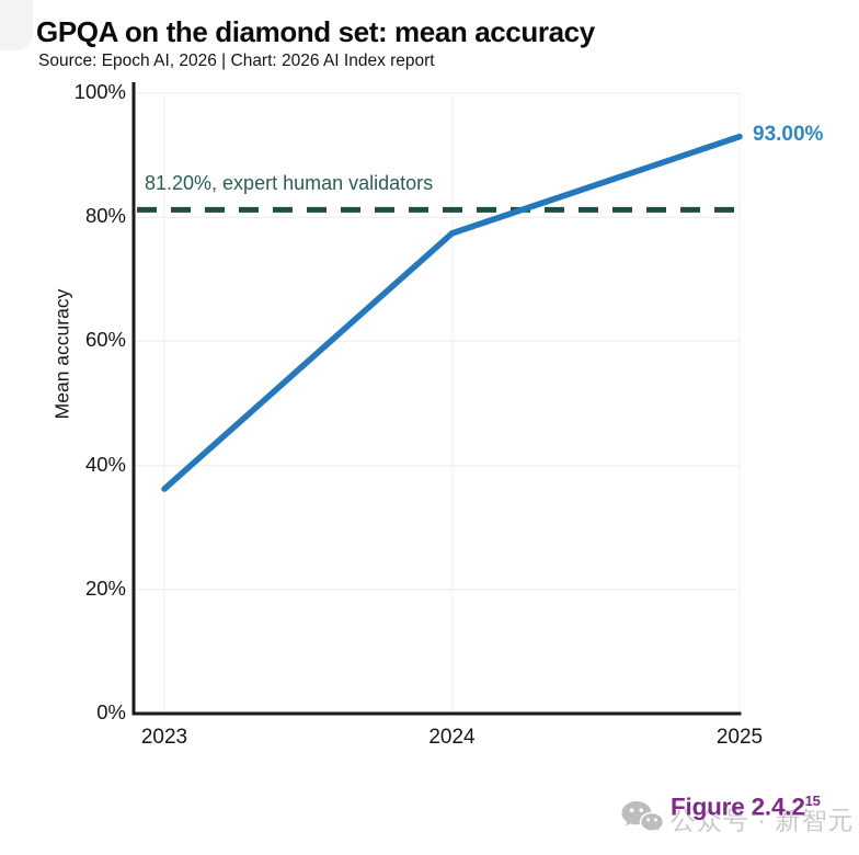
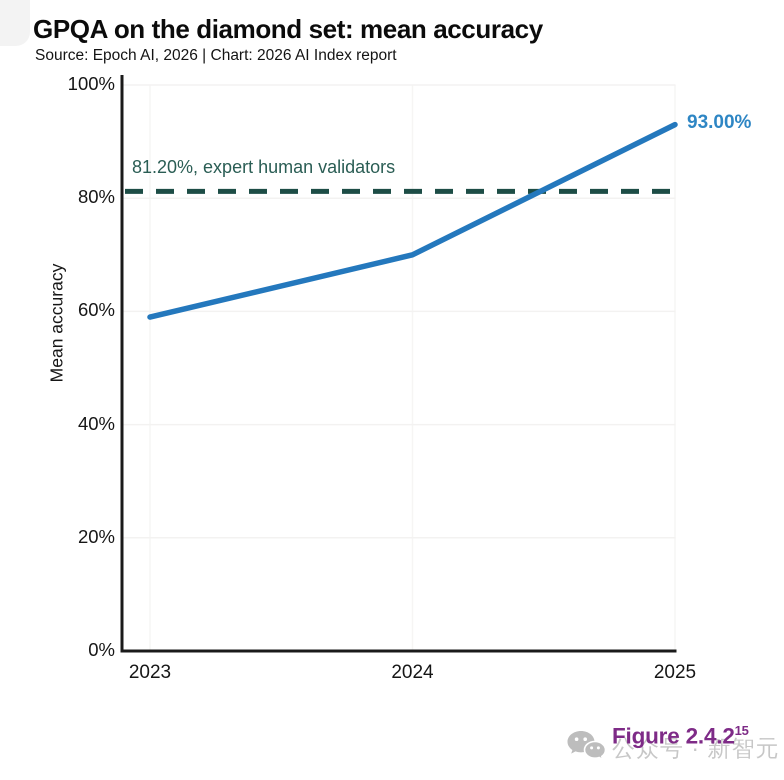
2023: 36% -> 59%
2024: 77% -> 70%
